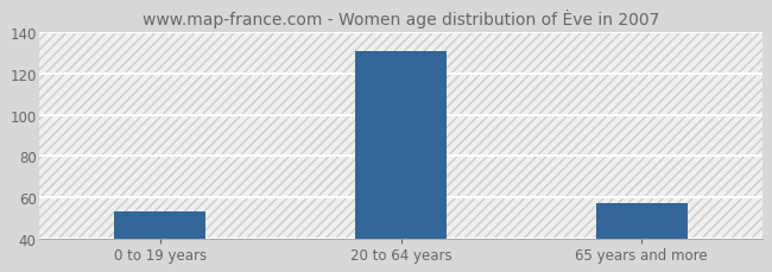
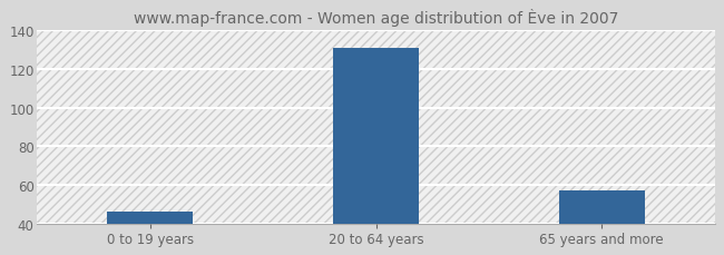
0 to 19 years: 53 -> 46
